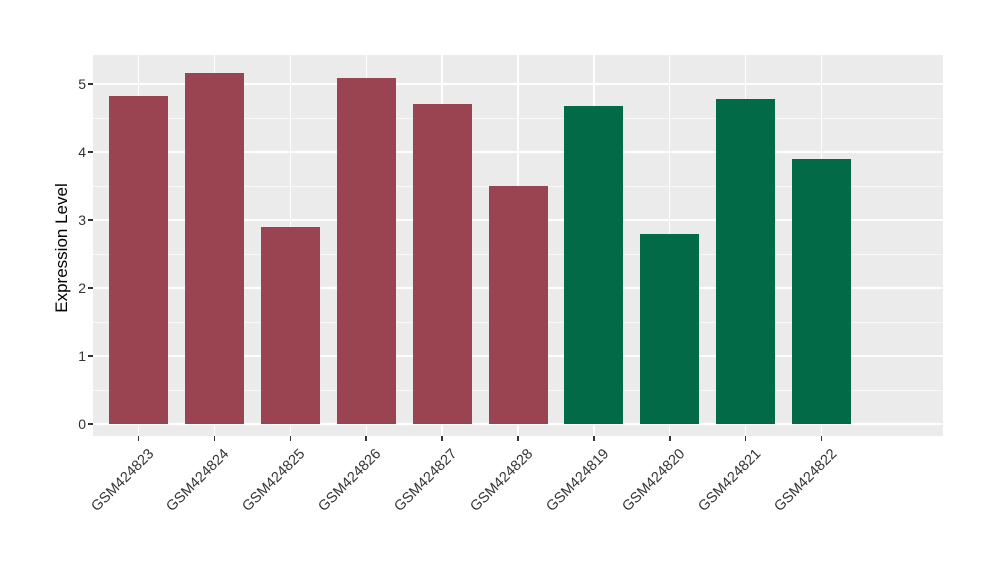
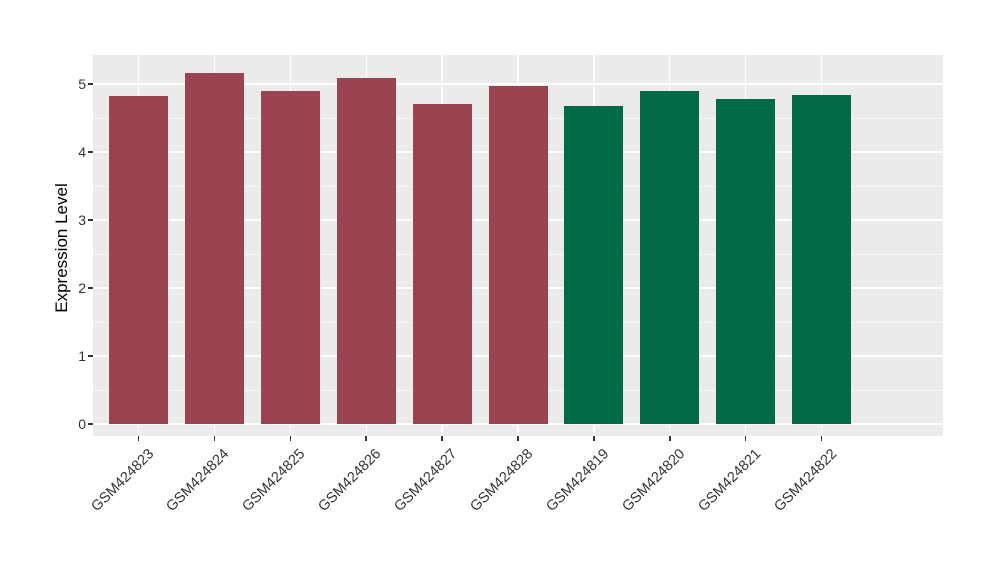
GSM424825: 2.9 -> 4.9
GSM424828: 3.5 -> 5.0
GSM424820: 2.8 -> 4.9
GSM424822: 3.9 -> 4.8
